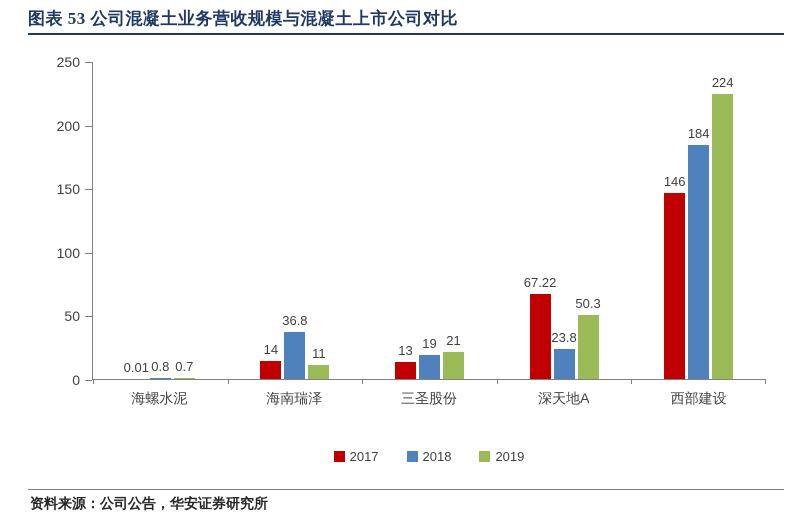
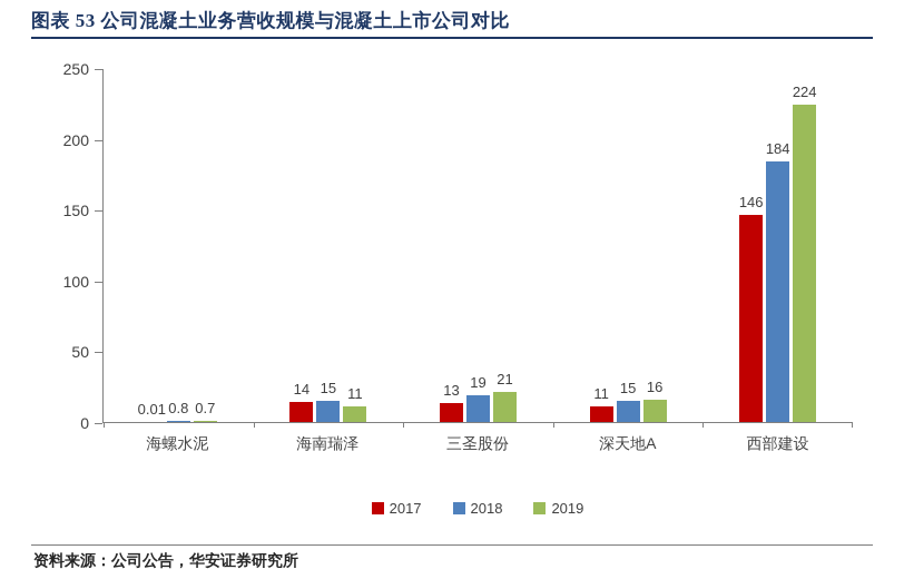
2018/海南瑞泽: 36.8 -> 15
2017/深天地A: 67.22 -> 11
2018/深天地A: 23.8 -> 15
2019/深天地A: 50.3 -> 16
